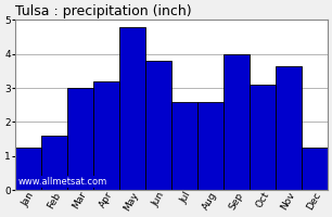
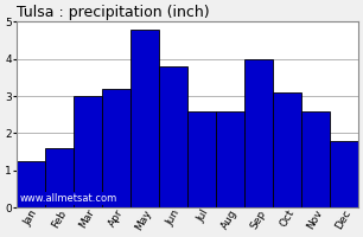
Nov: 3.65 -> 2.60
Dec: 1.25 -> 1.80
